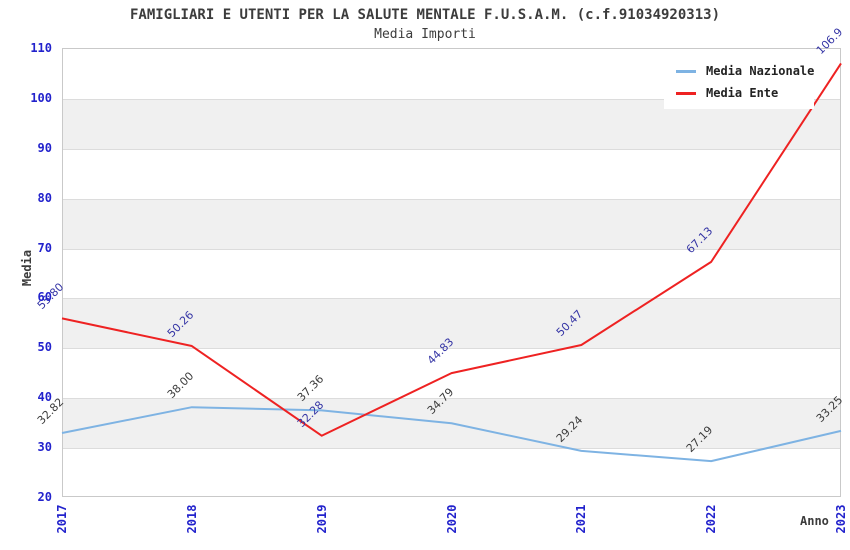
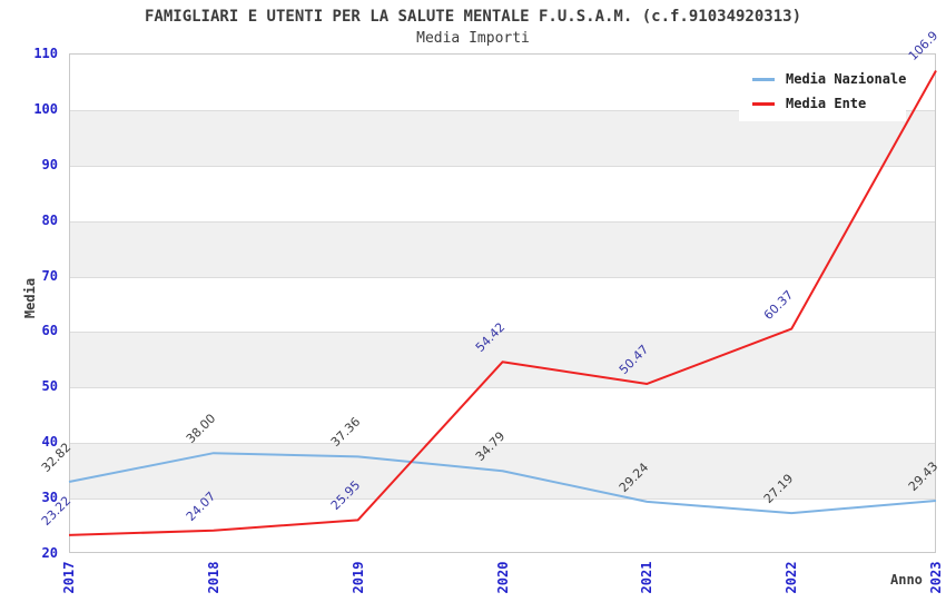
Media Ente/2017: 55.80 -> 23.22
Media Ente/2018: 50.26 -> 24.07
Media Ente/2019: 32.28 -> 25.95
Media Ente/2020: 44.83 -> 54.42
Media Ente/2022: 67.13 -> 60.37
Media Nazionale/2023: 33.25 -> 29.43
